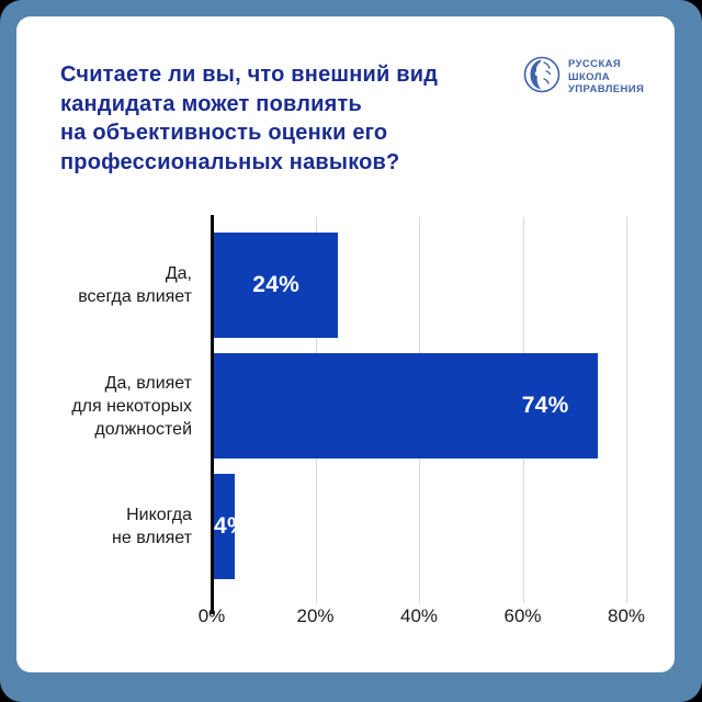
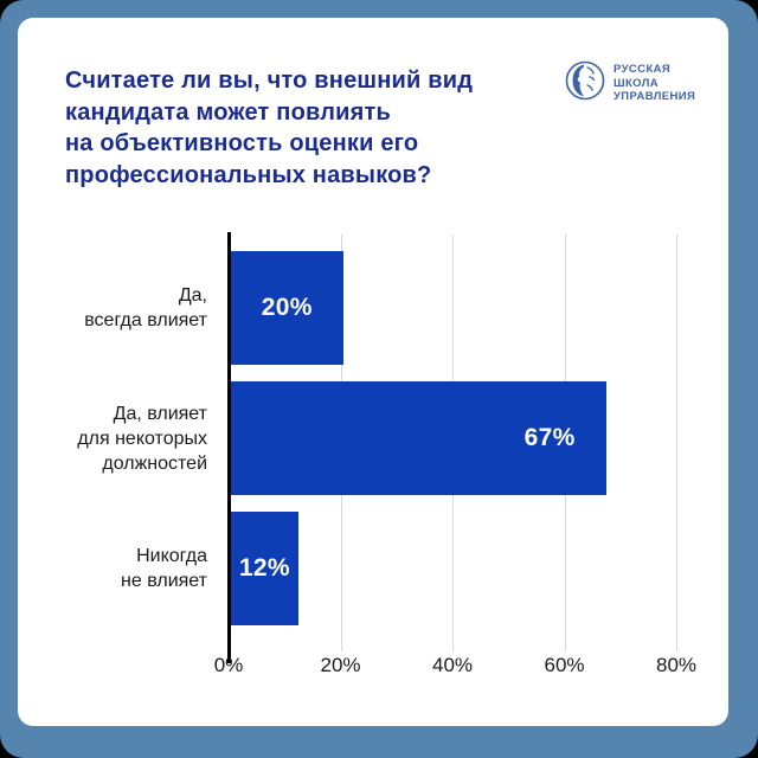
Да, всегда влияет: 24% -> 20%
Да, влияет для некоторых должностей: 74% -> 67%
Никогда не влияет: 4% -> 12%
